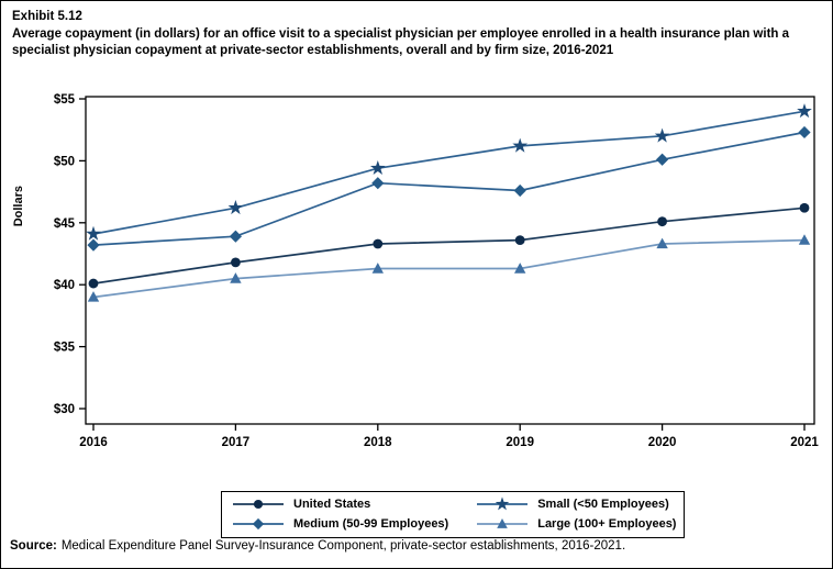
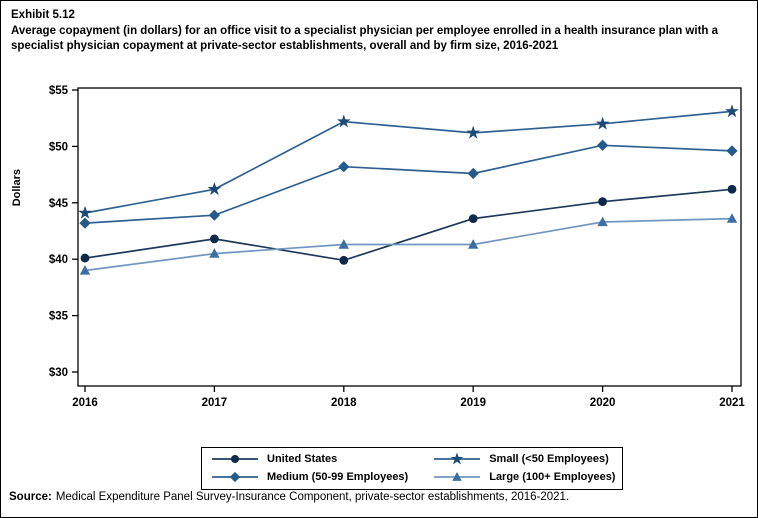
United States/2018: $43.3 -> $39.9
Small (<50 Employees)/2018: $49.4 -> $52.2
Small (<50 Employees)/2021: $54.0 -> $53.1
Medium (50-99 Employees)/2021: $52.3 -> $49.6
